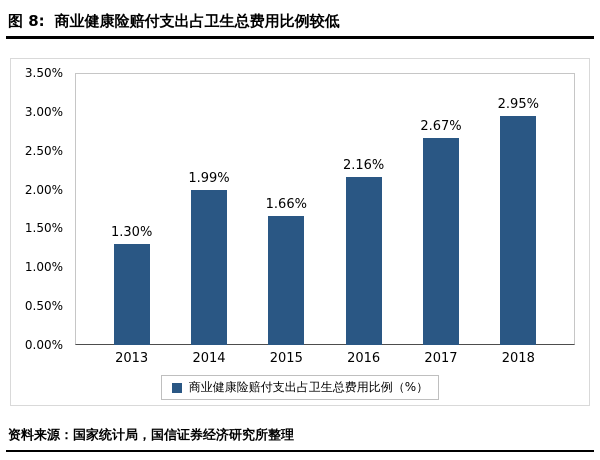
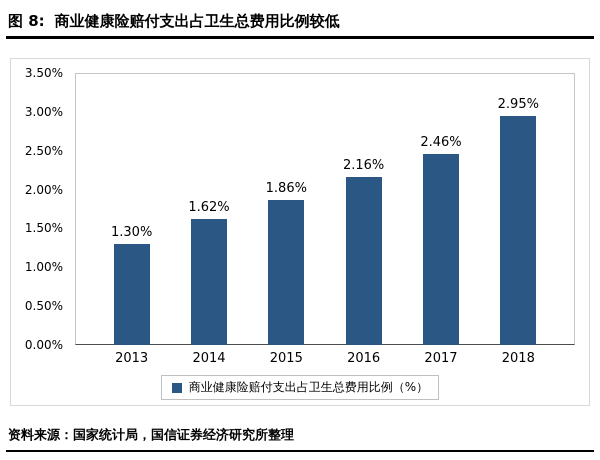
2014: 1.99% -> 1.62%
2015: 1.66% -> 1.86%
2017: 2.67% -> 2.46%
